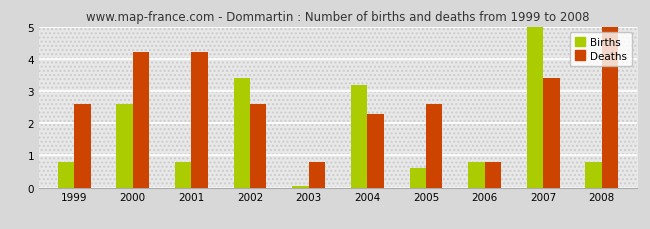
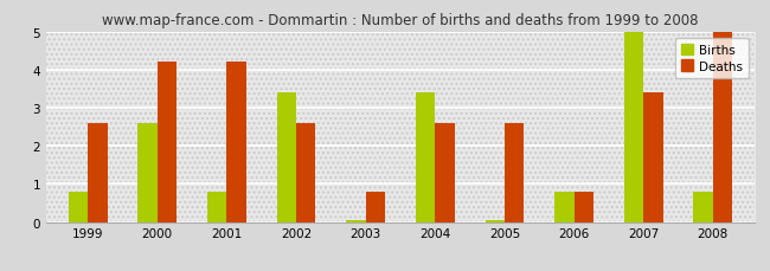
Births/2004: 3.20 -> 3.40
Deaths/2004: 2.3 -> 2.6
Births/2005: 0.60 -> 0.05
